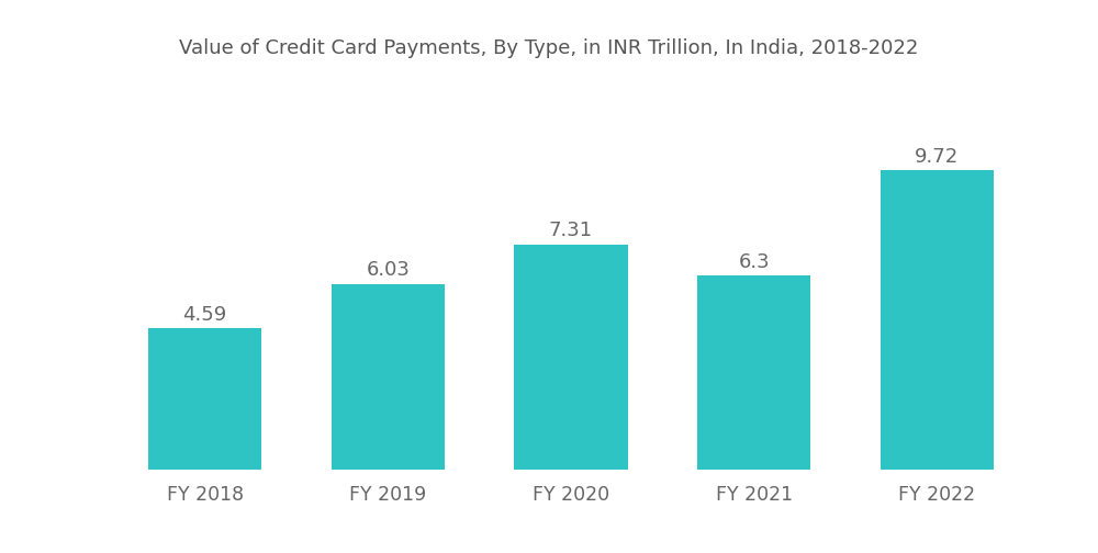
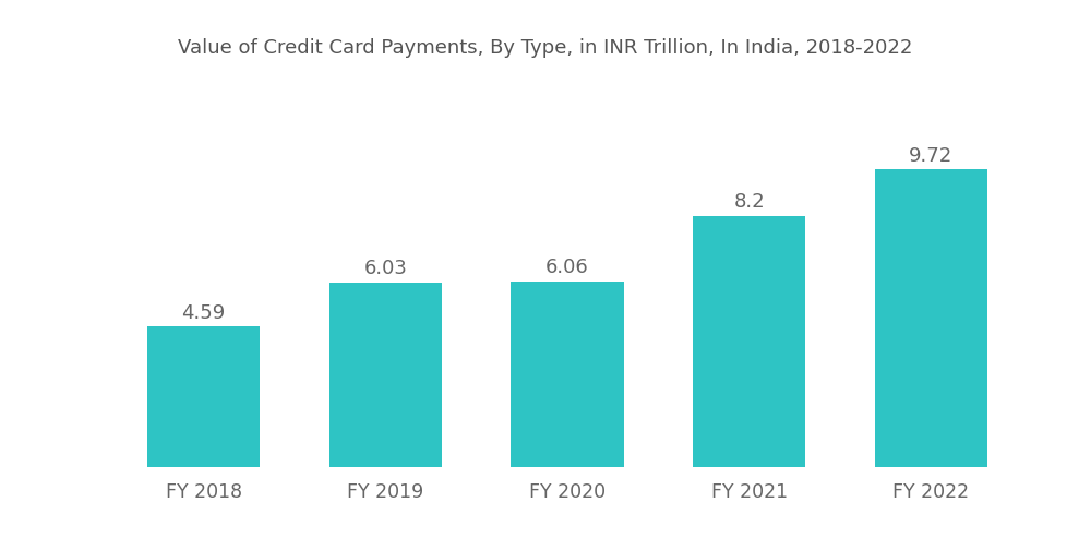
FY 2020: 7.31 -> 6.06
FY 2021: 6.3 -> 8.2
